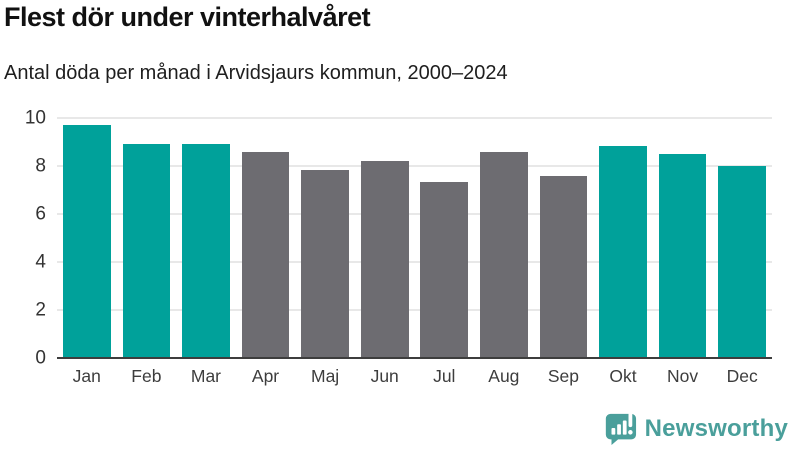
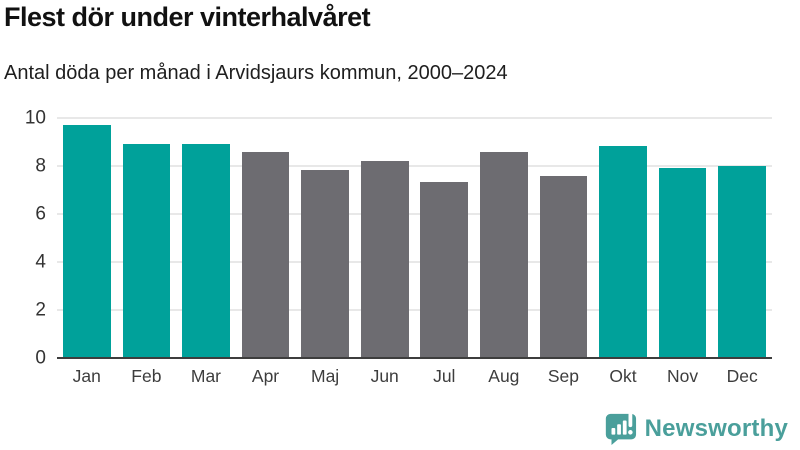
Nov: 8.5 -> 7.9
